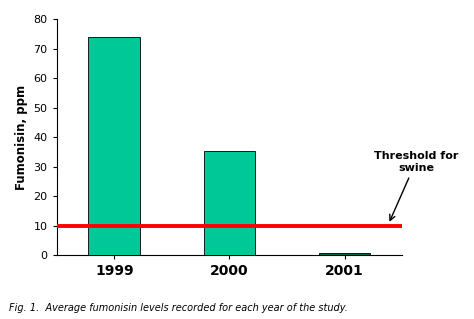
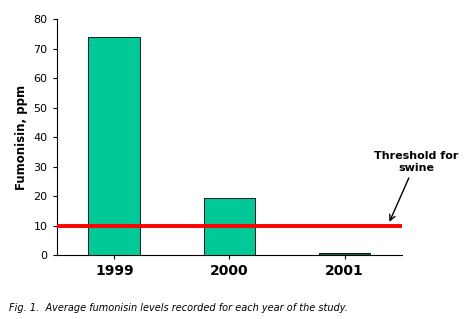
2000: 35.5 -> 19.5
